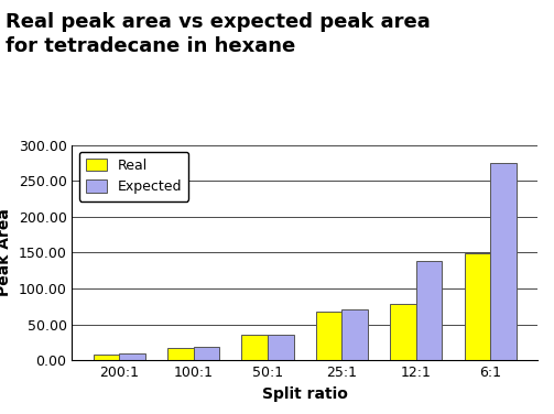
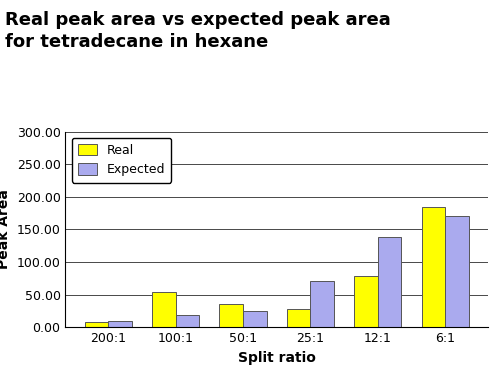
Real/100:1: 17 -> 54
Expected/50:1: 36 -> 24
Real/25:1: 68 -> 28
Real/6:1: 149 -> 184
Expected/6:1: 275 -> 170
